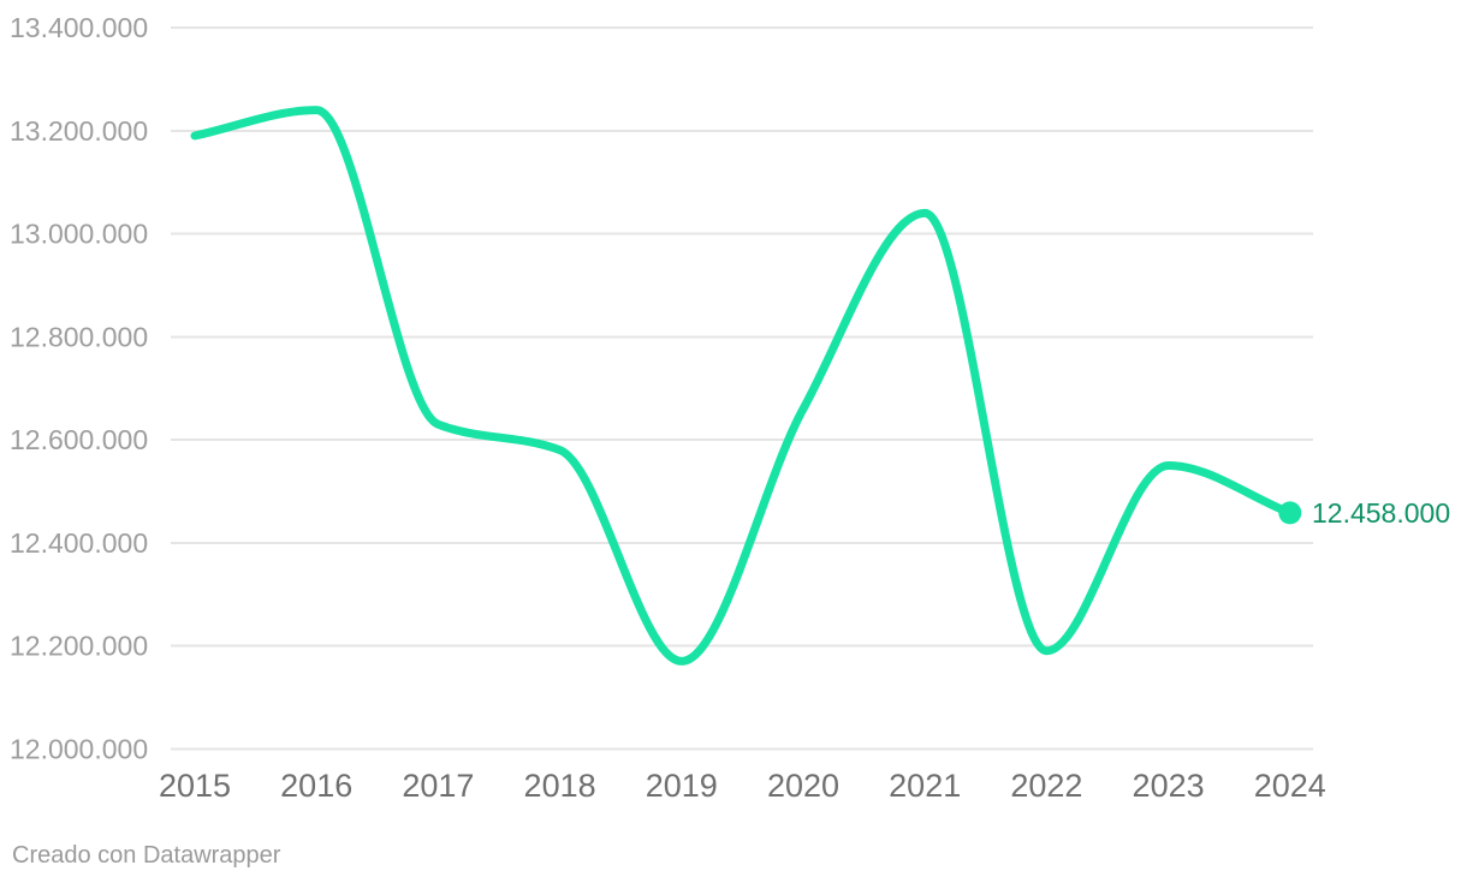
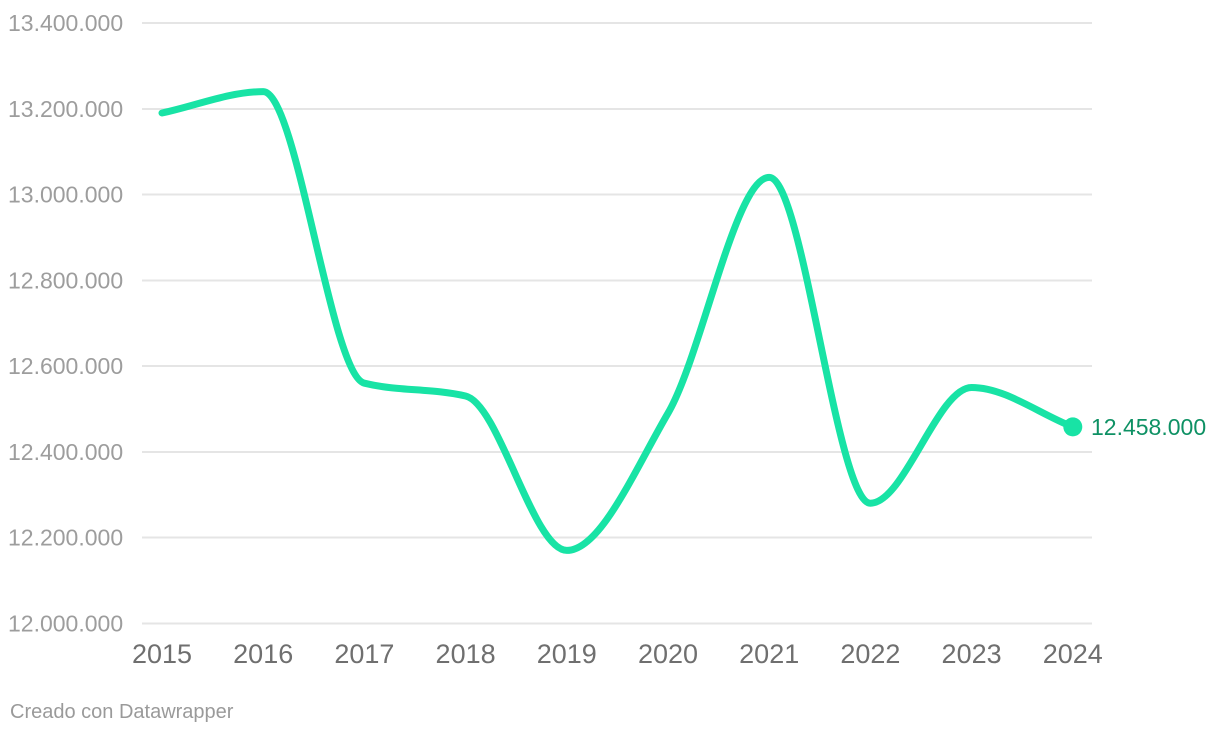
2017: 12630000 -> 12560000
2018: 12580000 -> 12530000
2020: 12660000 -> 12490000
2022: 12190000 -> 12280000
